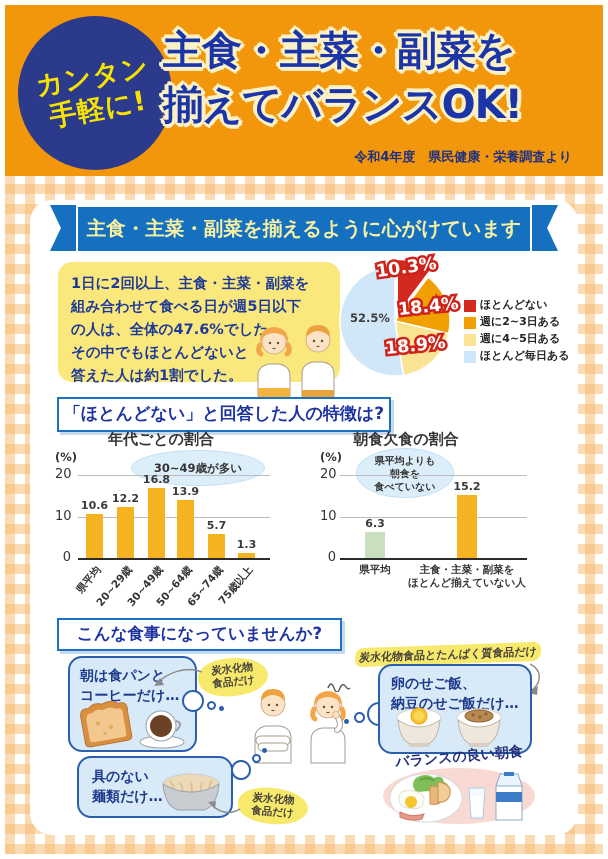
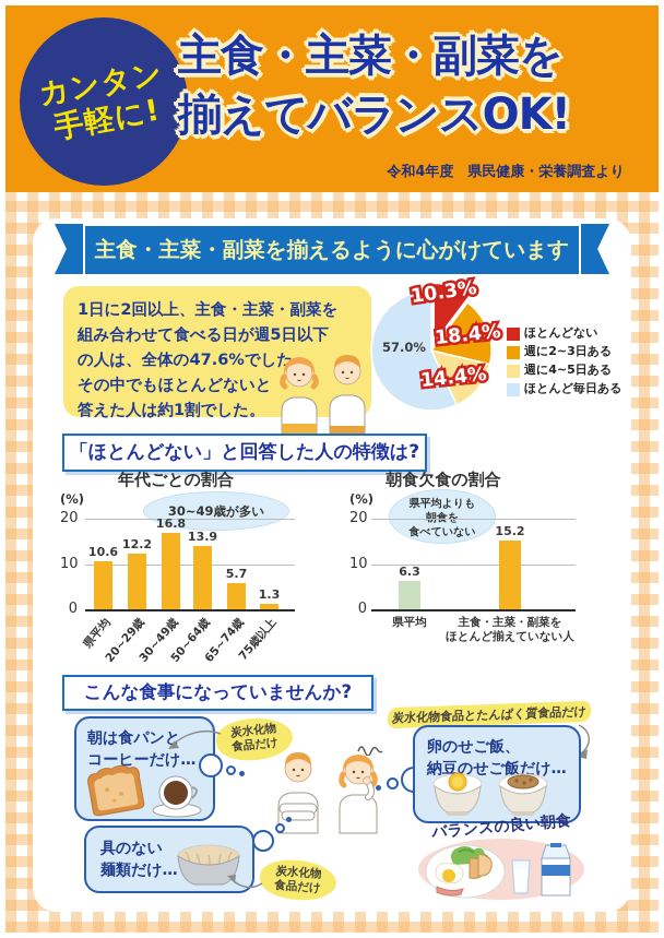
主食・主菜・副菜を揃えるように心がけていますか?/週に4~5日ある: 18.9% -> 14.4%
主食・主菜・副菜を揃えるように心がけていますか?/ほとんど毎日ある: 52.5% -> 57.0%
